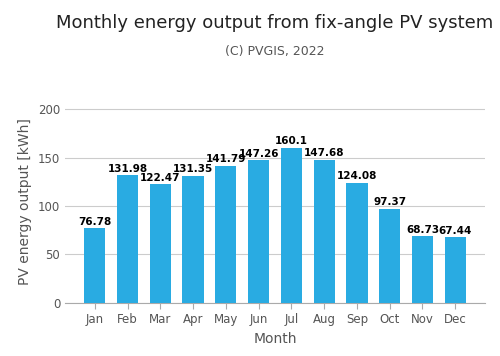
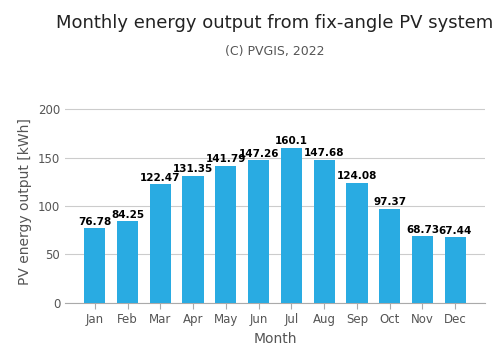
Feb: 131.98 -> 84.25
